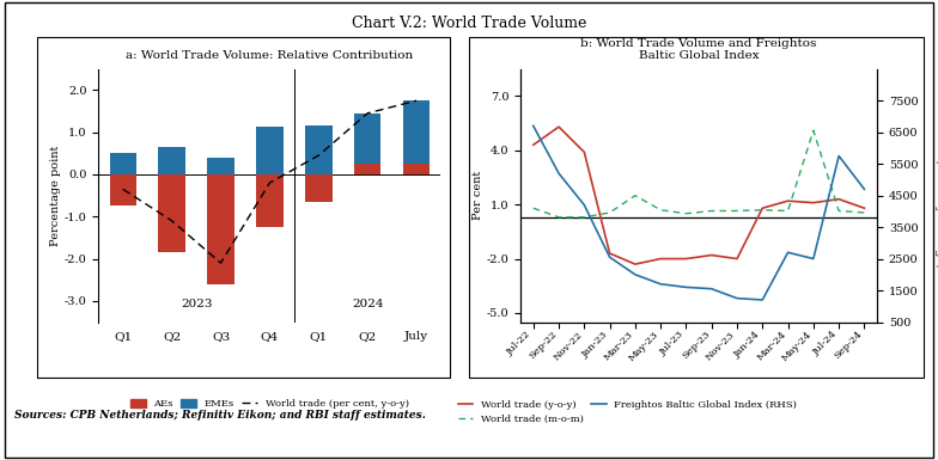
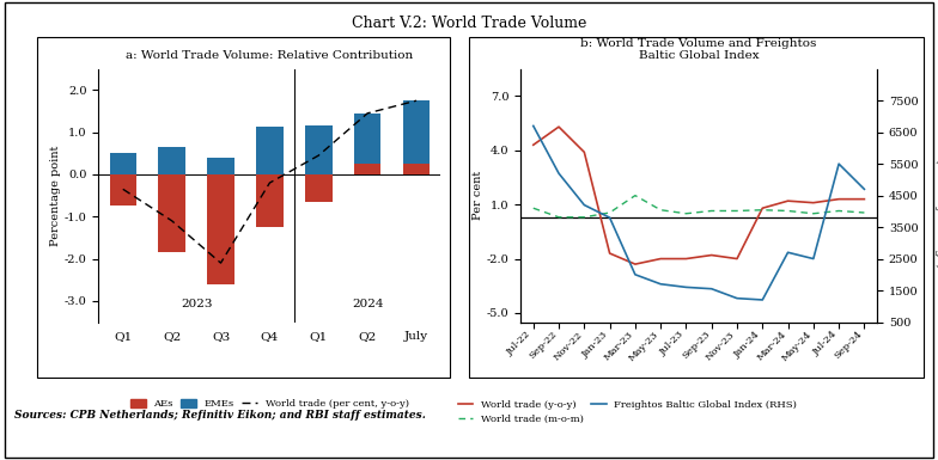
b: World Trade Volume and Freightos Baltic Global Index/Freightos Baltic Global Index (RHS)/Jan-23: 2550 -> 3800
b: World Trade Volume and Freightos Baltic Global Index/World trade (m-o-m)/May-24: 5.1 -> 0.5
b: World Trade Volume and Freightos Baltic Global Index/Freightos Baltic Global Index (RHS)/Jul-24: 5750 -> 5500
b: World Trade Volume and Freightos Baltic Global Index/World trade (y-o-y)/Sep-24: 0.8 -> 1.3
